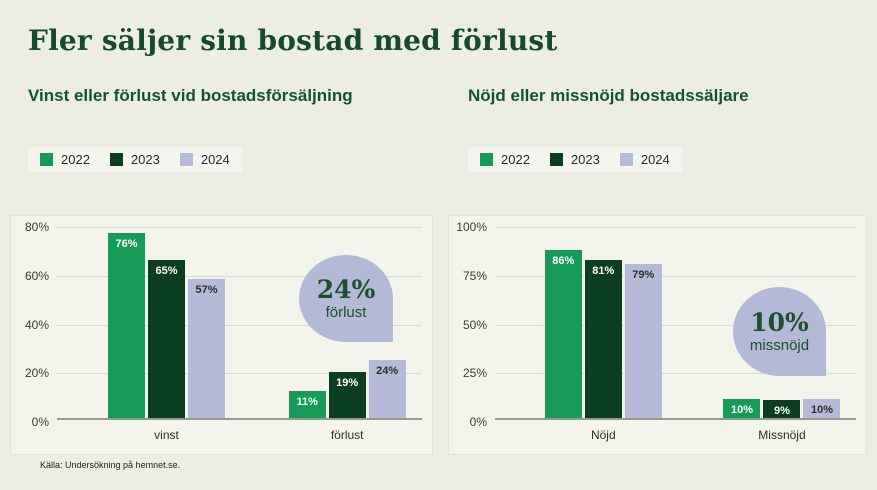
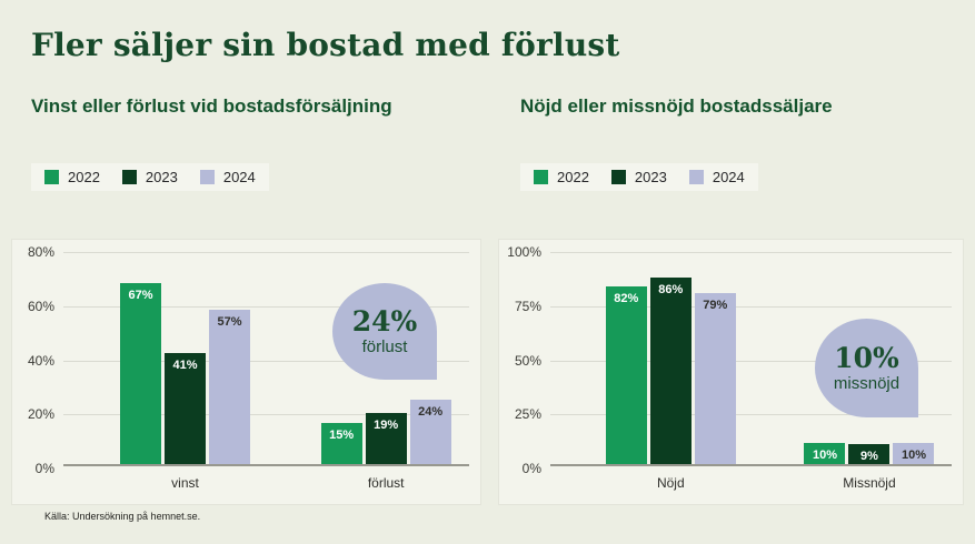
Vinst eller förlust vid bostadsförsäljning/2022/vinst: 76% -> 67%
Vinst eller förlust vid bostadsförsäljning/2023/vinst: 65% -> 41%
Vinst eller förlust vid bostadsförsäljning/2022/förlust: 11% -> 15%
Nöjd eller missnöjd bostadssäljare/2022/Nöjd: 86% -> 82%
Nöjd eller missnöjd bostadssäljare/2023/Nöjd: 81% -> 86%
